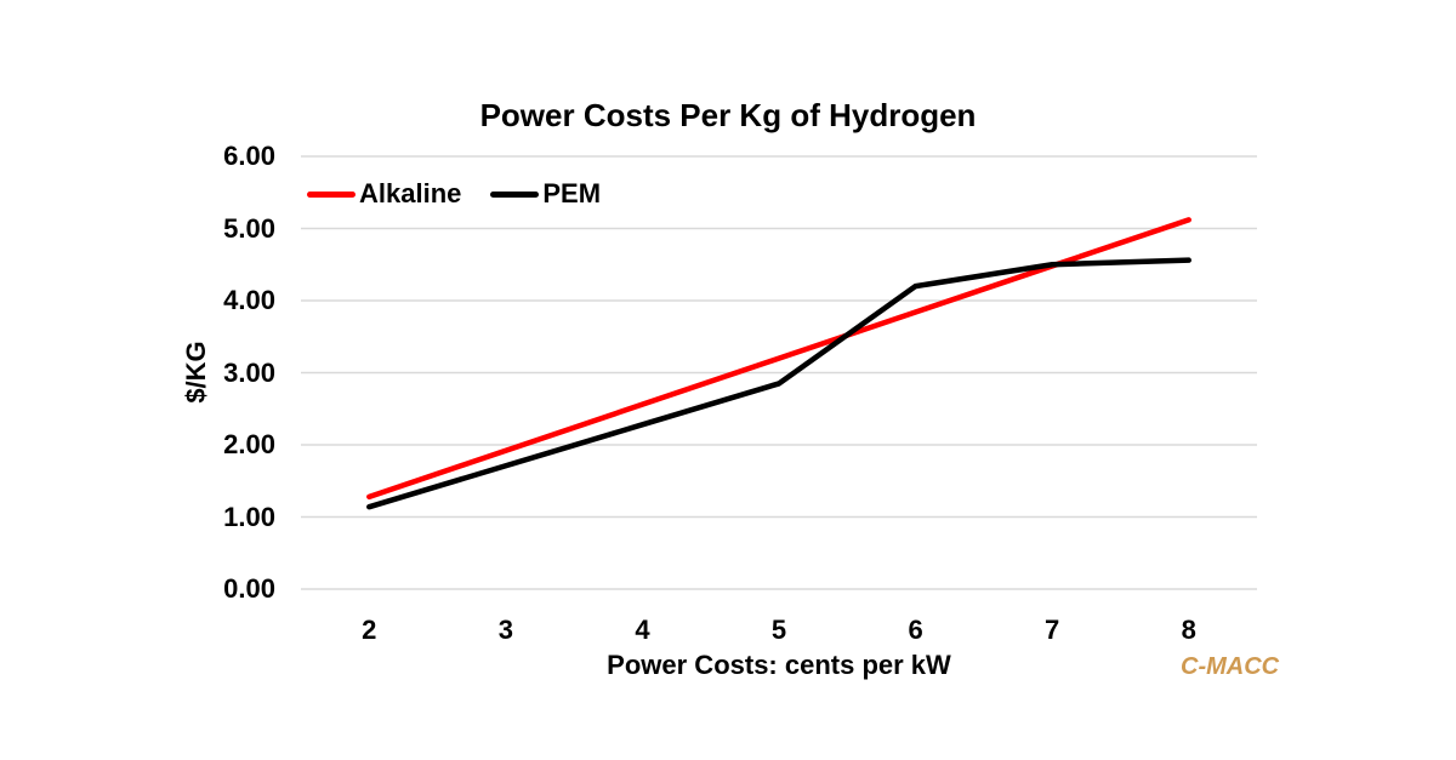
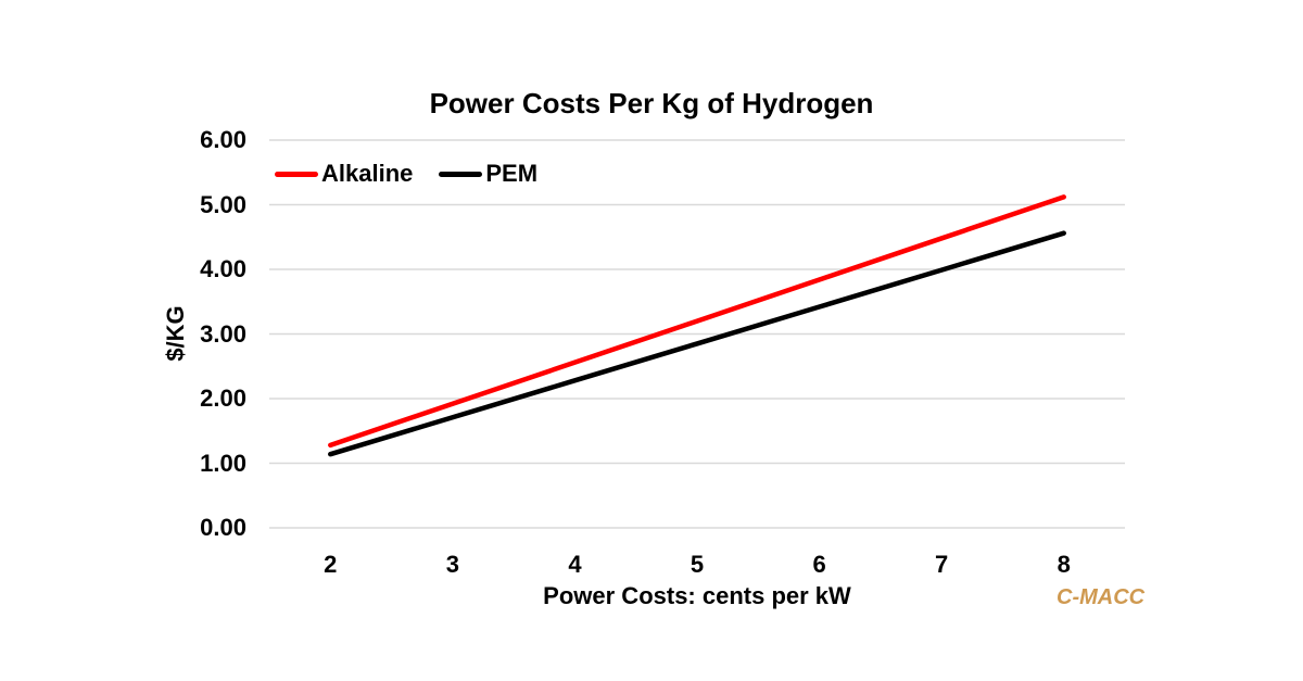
PEM/6: 4.2 -> 3.4
PEM/7: 4.5 -> 4.0
